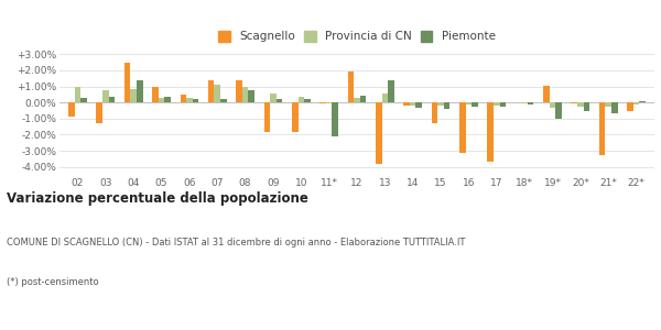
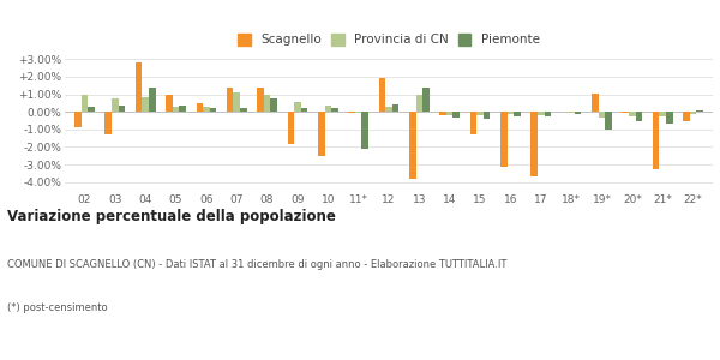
Scagnello/04: 2.5% -> 2.8%
Scagnello/10: -1.9% -> -2.5%
Provincia di CN/13: 0.6% -> 1.0%
